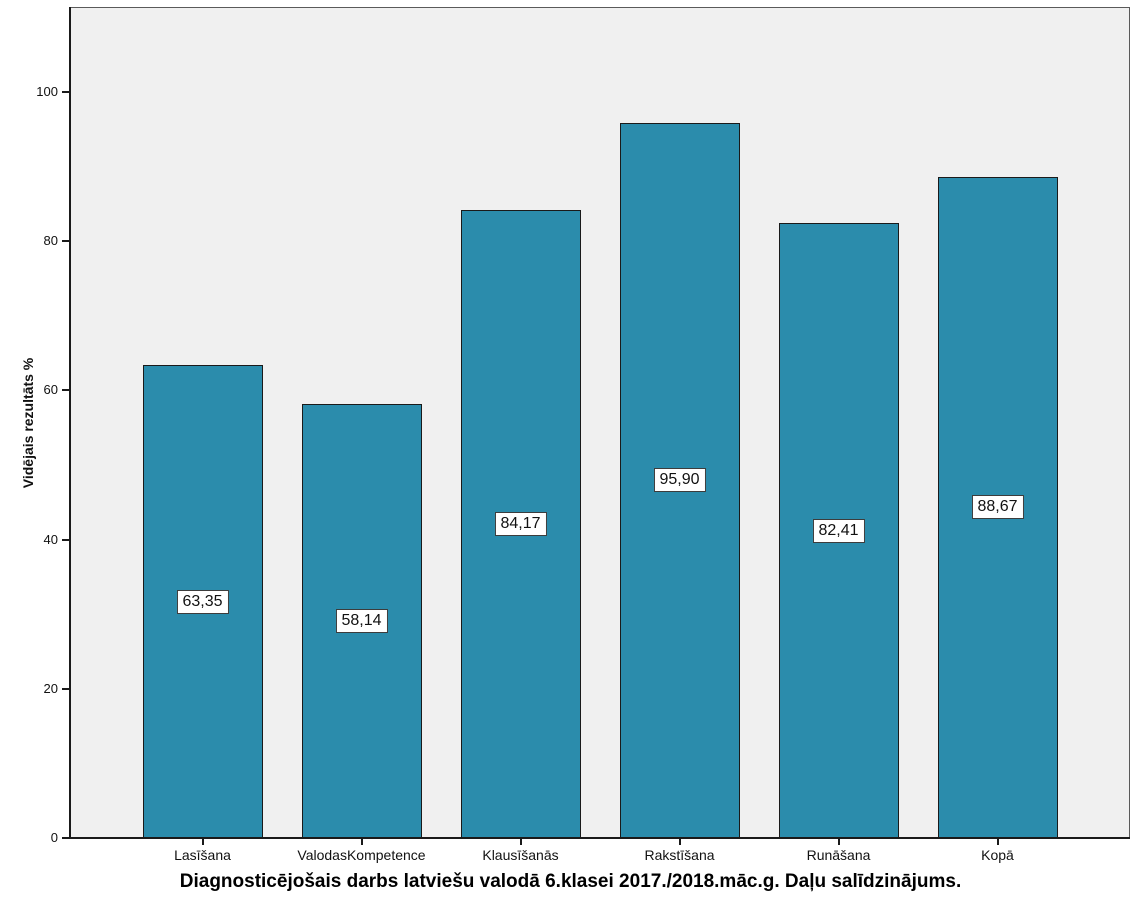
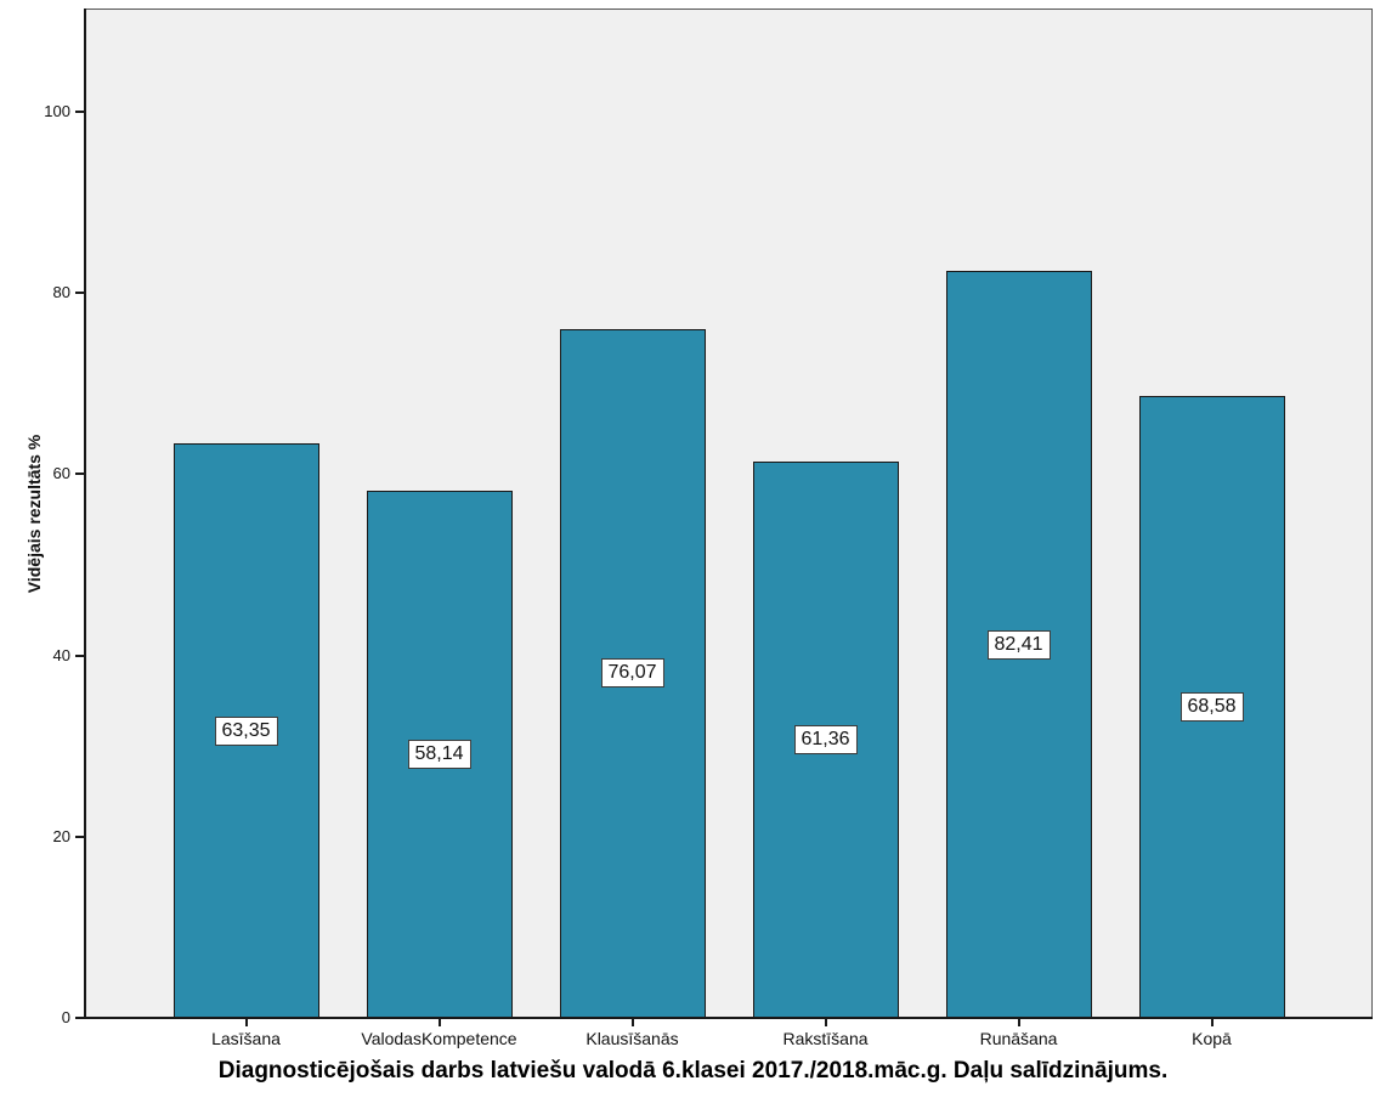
Klausīšanās: 84,17 -> 76,07
Rakstīšana: 95,90 -> 61,36
Kopā: 88,67 -> 68,58
